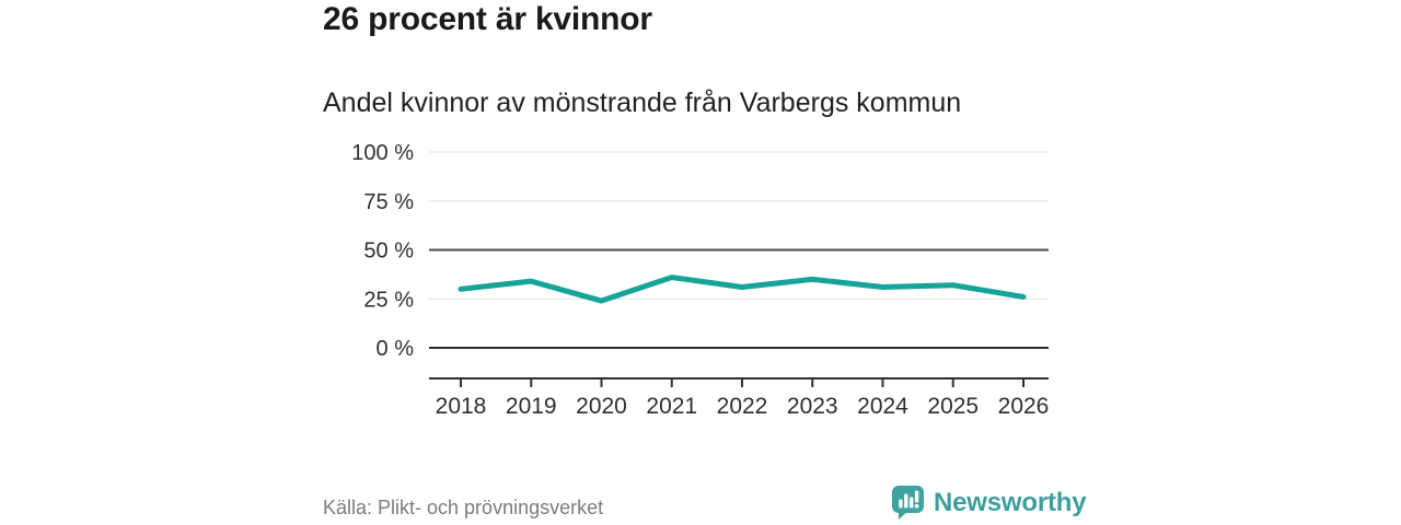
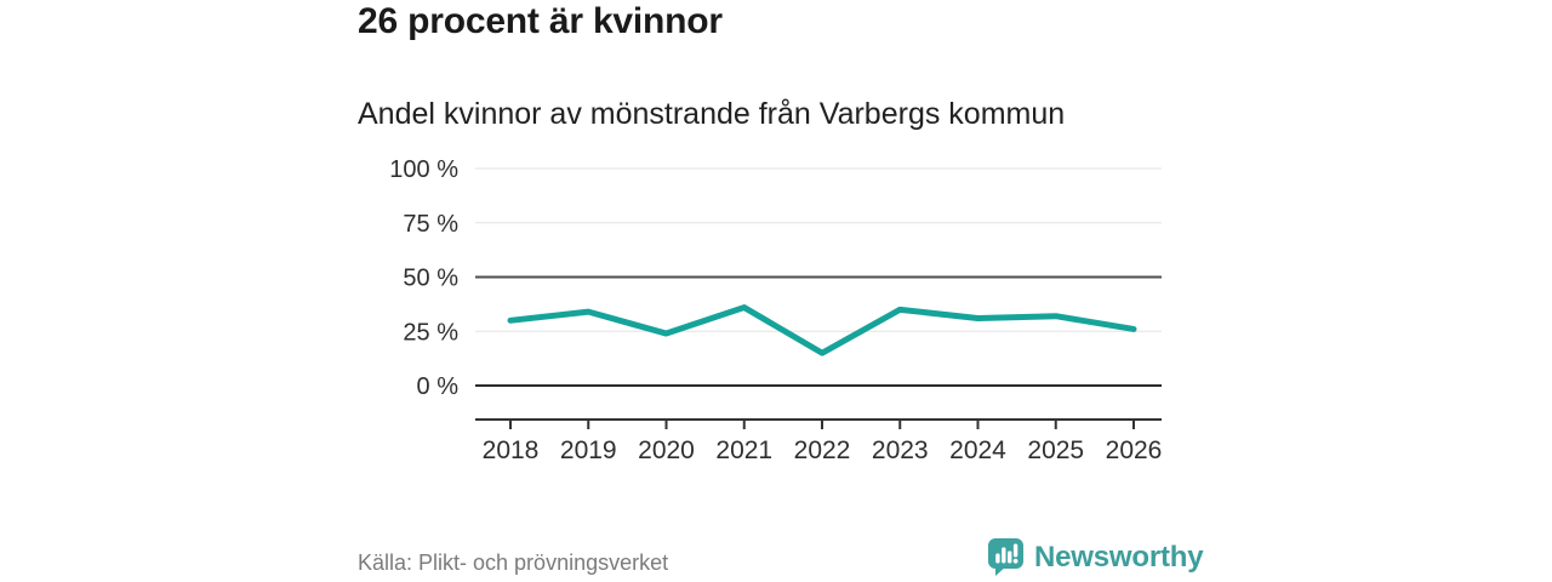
2022: 31% -> 15%
